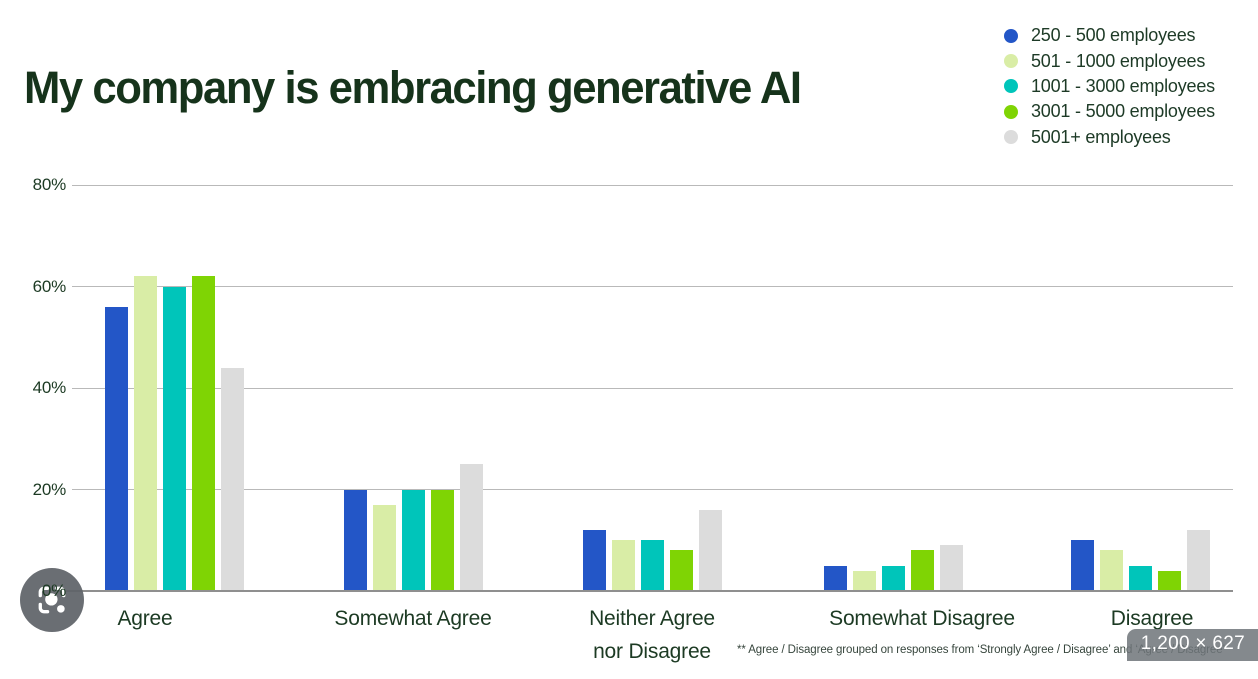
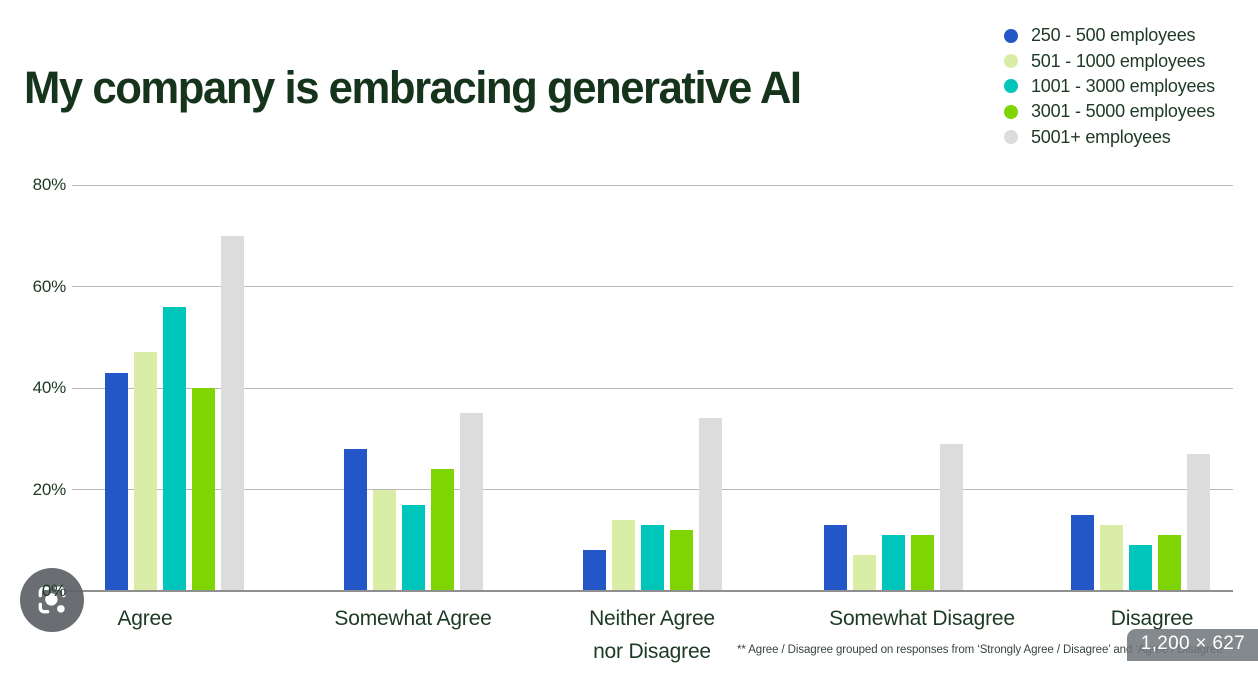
250 - 500 employees/Agree: 56% -> 43%
501 - 1000 employees/Agree: 62% -> 47%
1001 - 3000 employees/Agree: 60% -> 56%
3001 - 5000 employees/Agree: 62% -> 40%
5001+ employees/Agree: 44% -> 70%
250 - 500 employees/Somewhat Agree: 20% -> 28%
501 - 1000 employees/Somewhat Agree: 17% -> 20%
1001 - 3000 employees/Somewhat Agree: 20% -> 17%
3001 - 5000 employees/Somewhat Agree: 20% -> 24%
5001+ employees/Somewhat Agree: 25% -> 35%
250 - 500 employees/Neither Agree nor Disagree: 12% -> 8%
501 - 1000 employees/Neither Agree nor Disagree: 10% -> 14%
1001 - 3000 employees/Neither Agree nor Disagree: 10% -> 13%
3001 - 5000 employees/Neither Agree nor Disagree: 8% -> 12%
5001+ employees/Neither Agree nor Disagree: 16% -> 34%
250 - 500 employees/Somewhat Disagree: 5% -> 13%
501 - 1000 employees/Somewhat Disagree: 4% -> 7%
1001 - 3000 employees/Somewhat Disagree: 5% -> 11%
3001 - 5000 employees/Somewhat Disagree: 8% -> 11%
5001+ employees/Somewhat Disagree: 9% -> 29%
250 - 500 employees/Disagree: 10% -> 15%
501 - 1000 employees/Disagree: 8% -> 13%
1001 - 3000 employees/Disagree: 5% -> 9%
3001 - 5000 employees/Disagree: 4% -> 11%
5001+ employees/Disagree: 12% -> 27%
